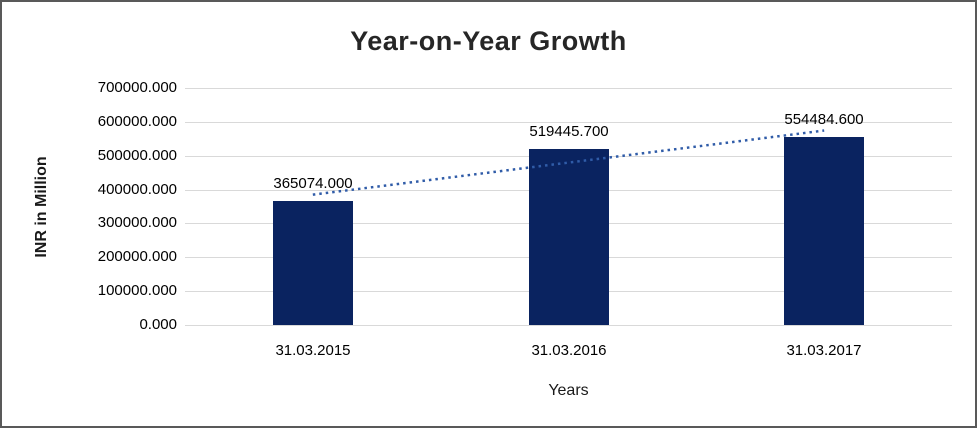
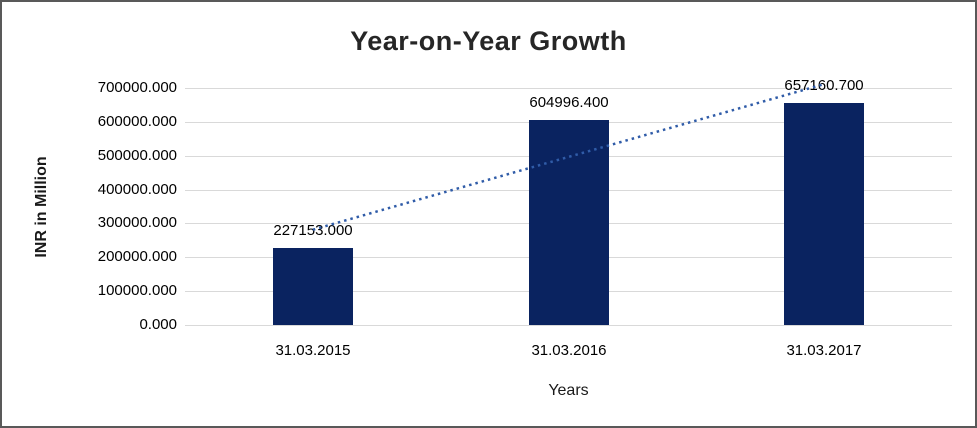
31.03.2015: 365074.000 -> 227153.000
31.03.2016: 519445.700 -> 604996.400
31.03.2017: 554484.600 -> 657160.700
